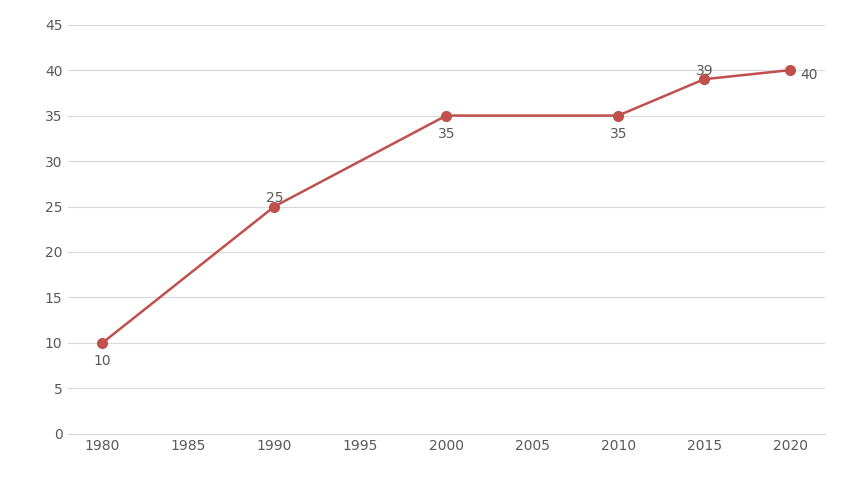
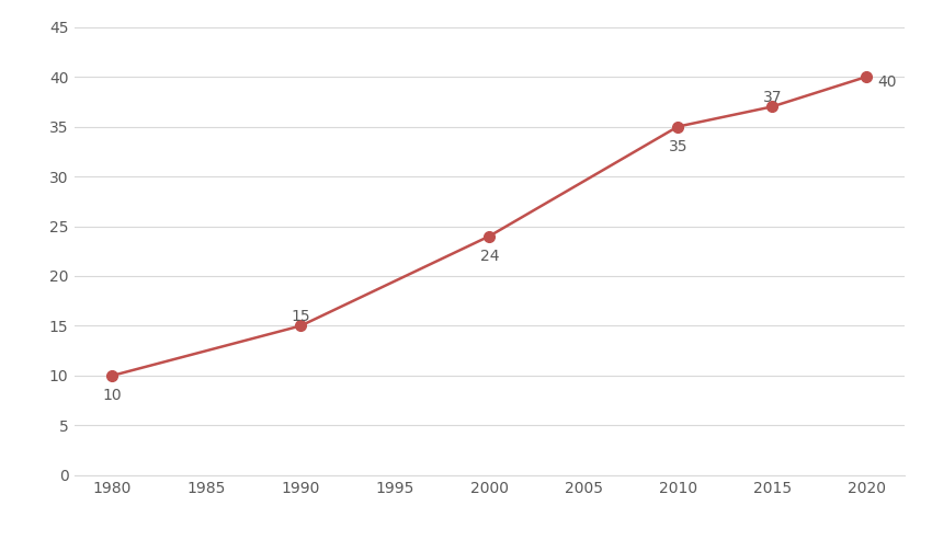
1990: 25 -> 15
2000: 35 -> 24
2015: 39 -> 37
